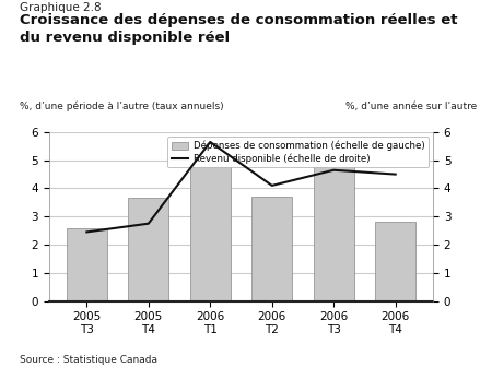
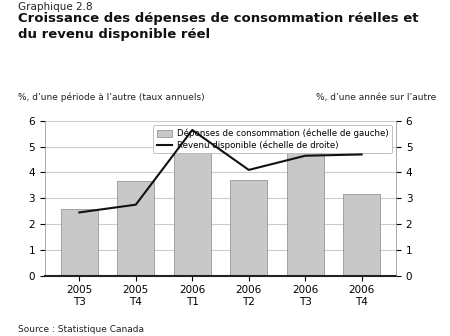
Dépenses de consommation (échelle de gauche)/2006 T4: 2.80 -> 3.15
Revenu disponible (échelle de droite)/2006 T4: 4.50 -> 4.70
